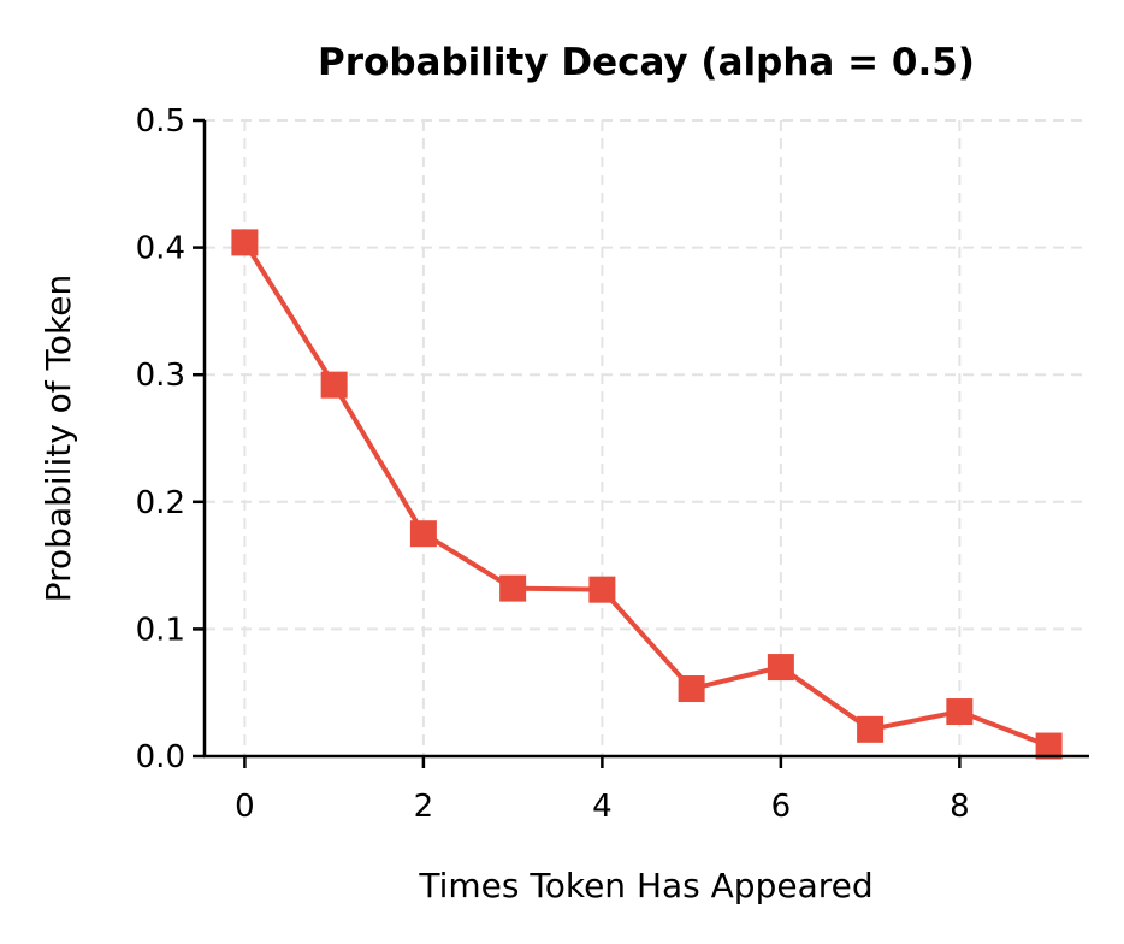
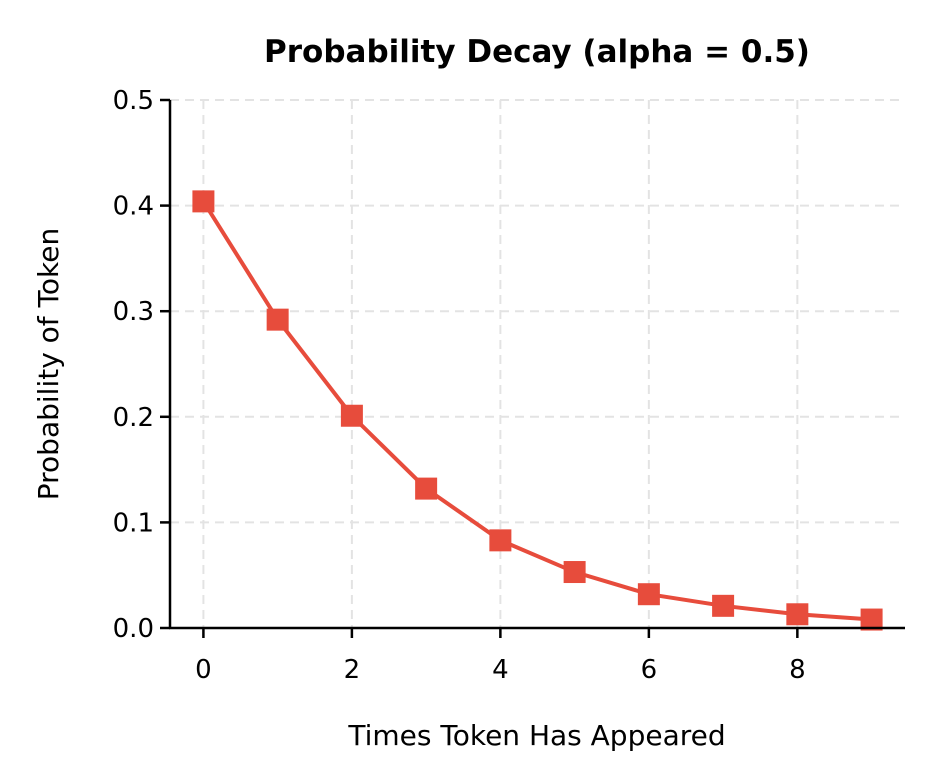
2: 0.175 -> 0.201
4: 0.131 -> 0.083
6: 0.070 -> 0.032
8: 0.035 -> 0.013
